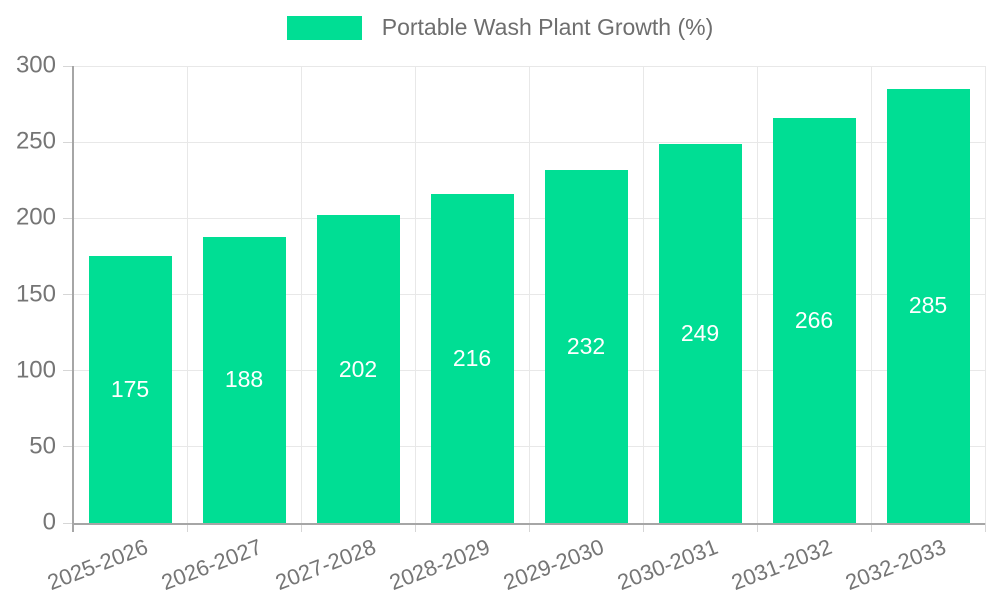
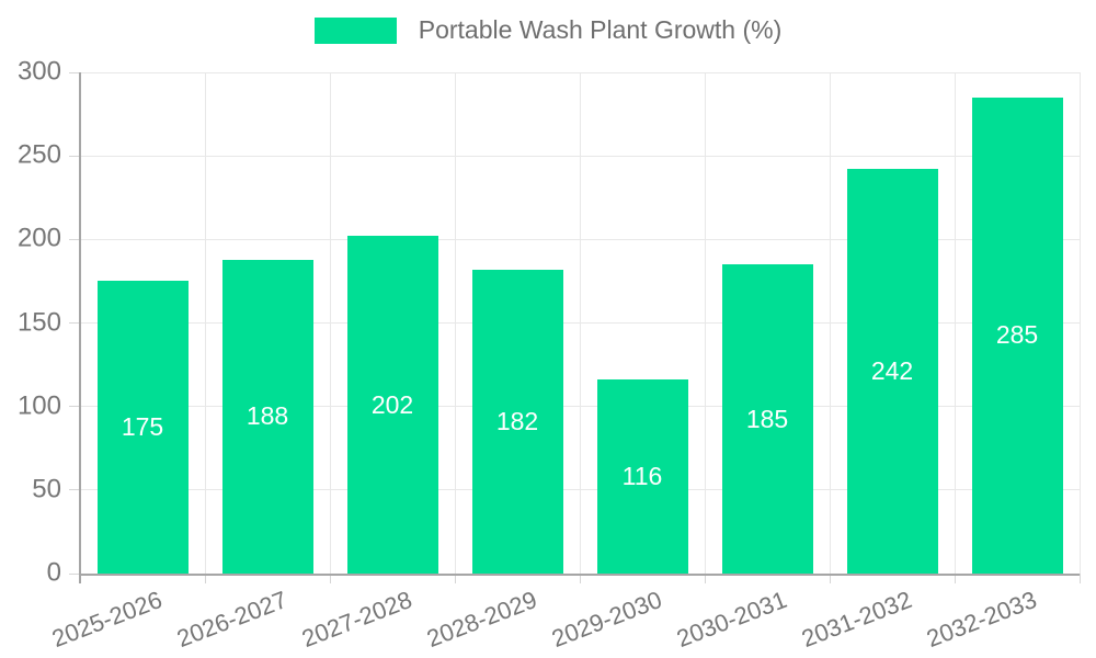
2028-2029: 216 -> 182
2029-2030: 232 -> 116
2030-2031: 249 -> 185
2031-2032: 266 -> 242
